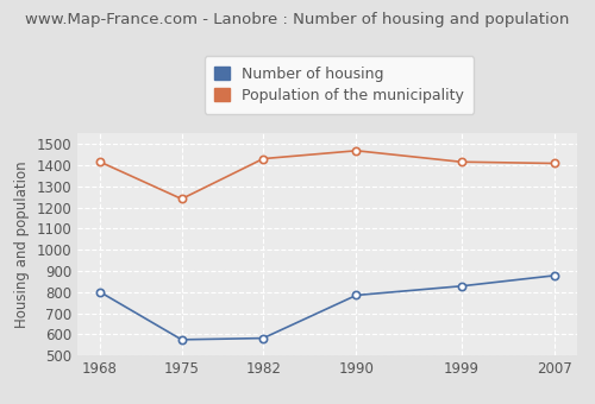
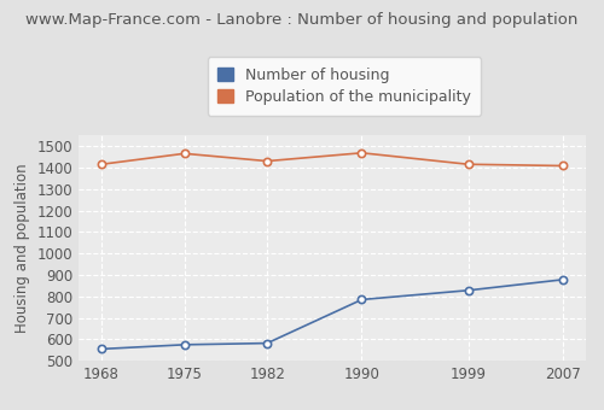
Number of housing/1968: 800 -> 560
Population of the municipality/1975: 1240 -> 1460
